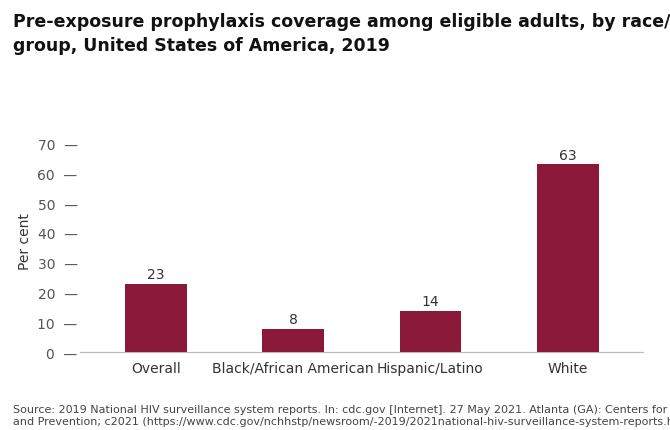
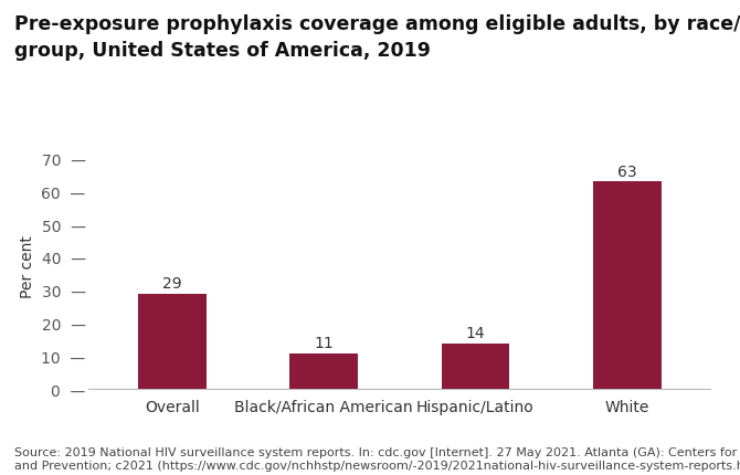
Overall: 23 -> 29
Black/African American: 8 -> 11
